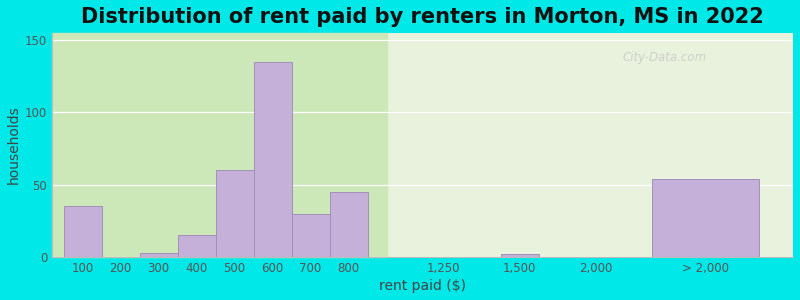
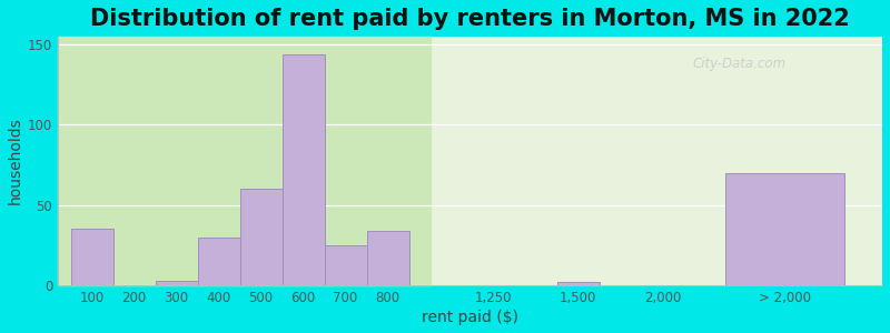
400: 15 -> 30
600: 135 -> 144
700: 30 -> 25
800: 45 -> 34
> 2,000: 54 -> 70
